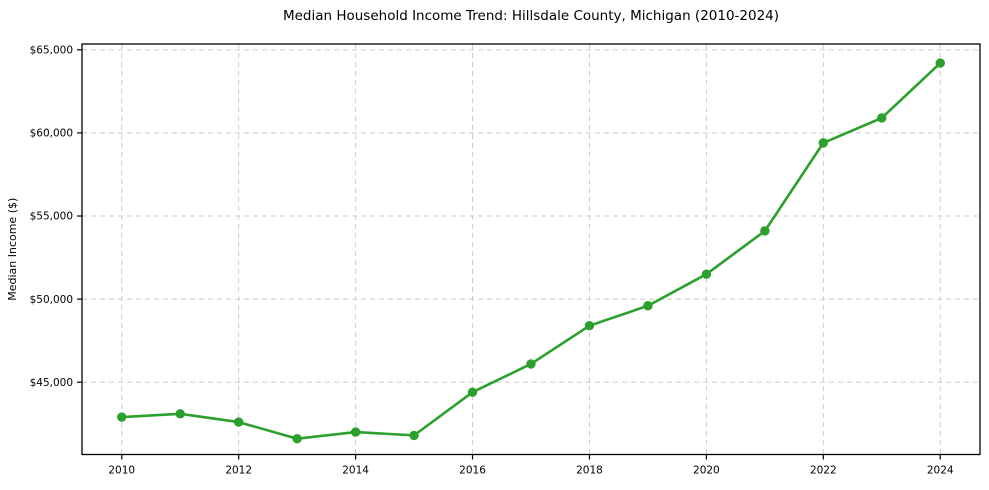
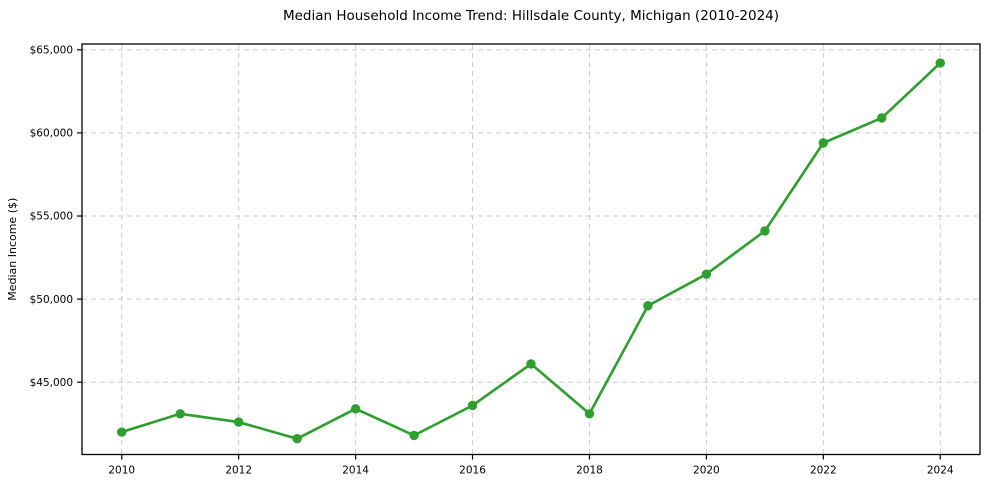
2010: $42900 -> $42000
2014: $42000 -> $43400
2016: $44400 -> $43600
2018: $48400 -> $43100
